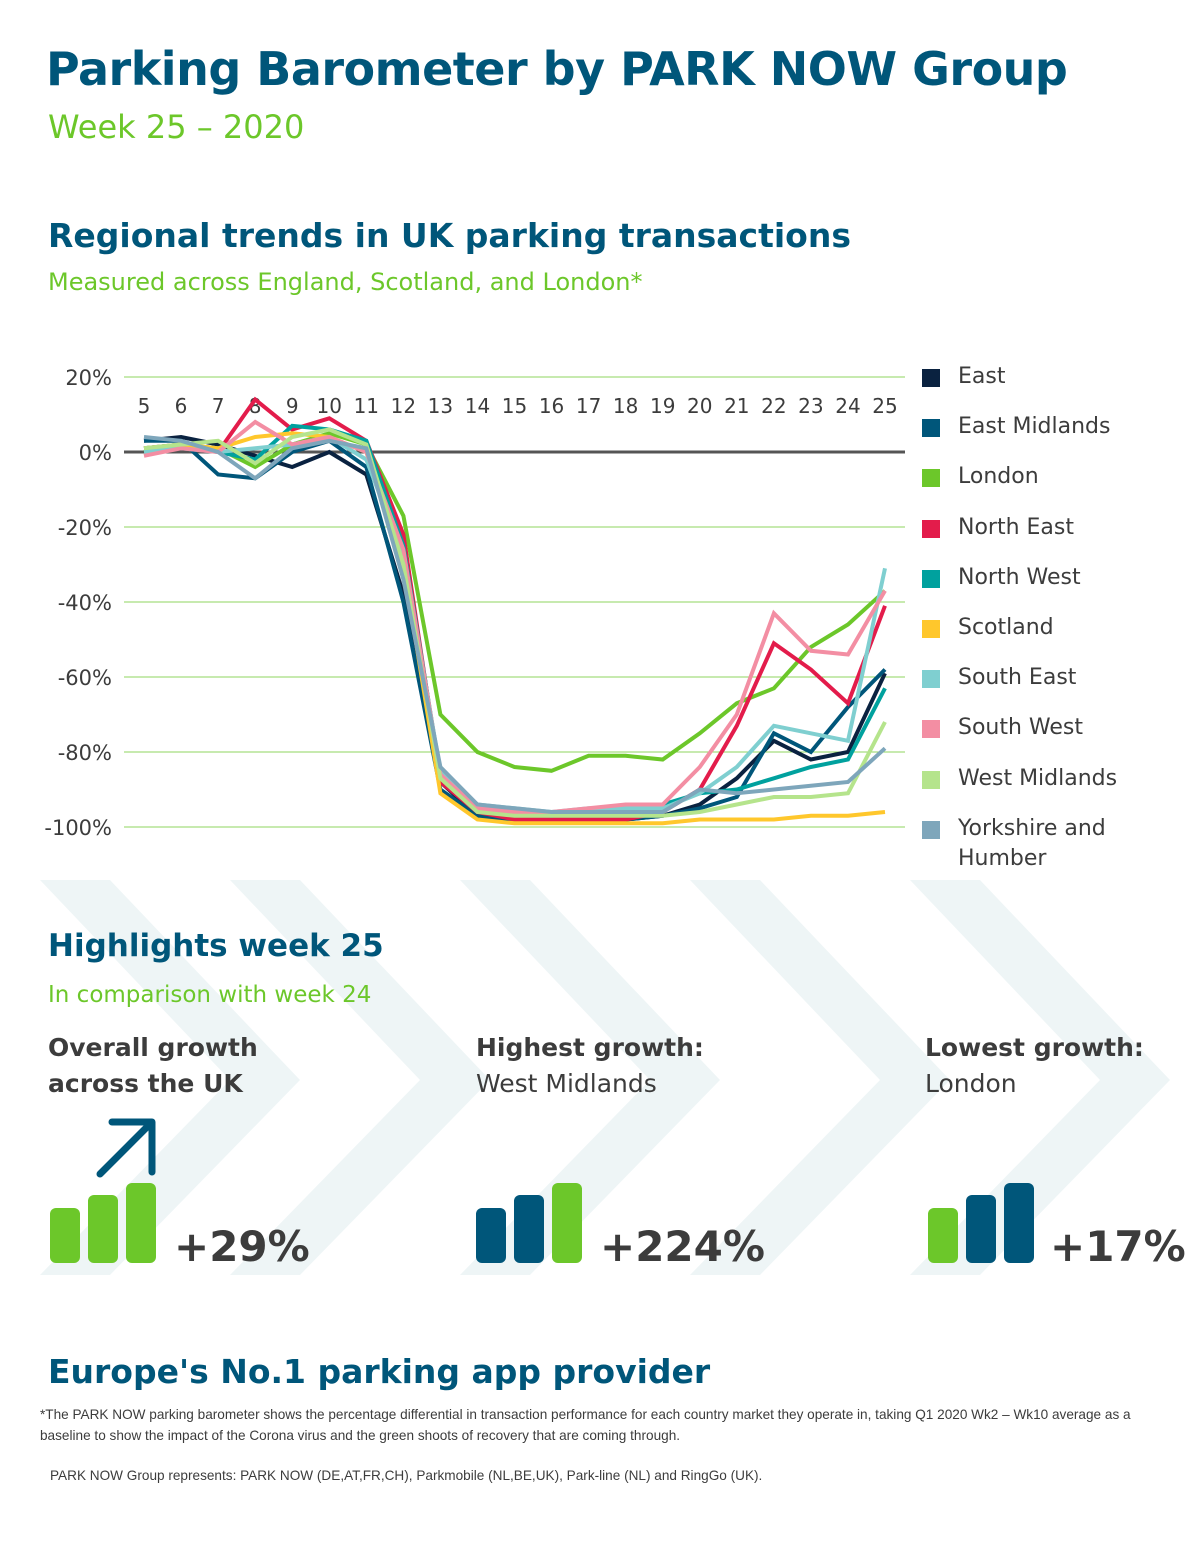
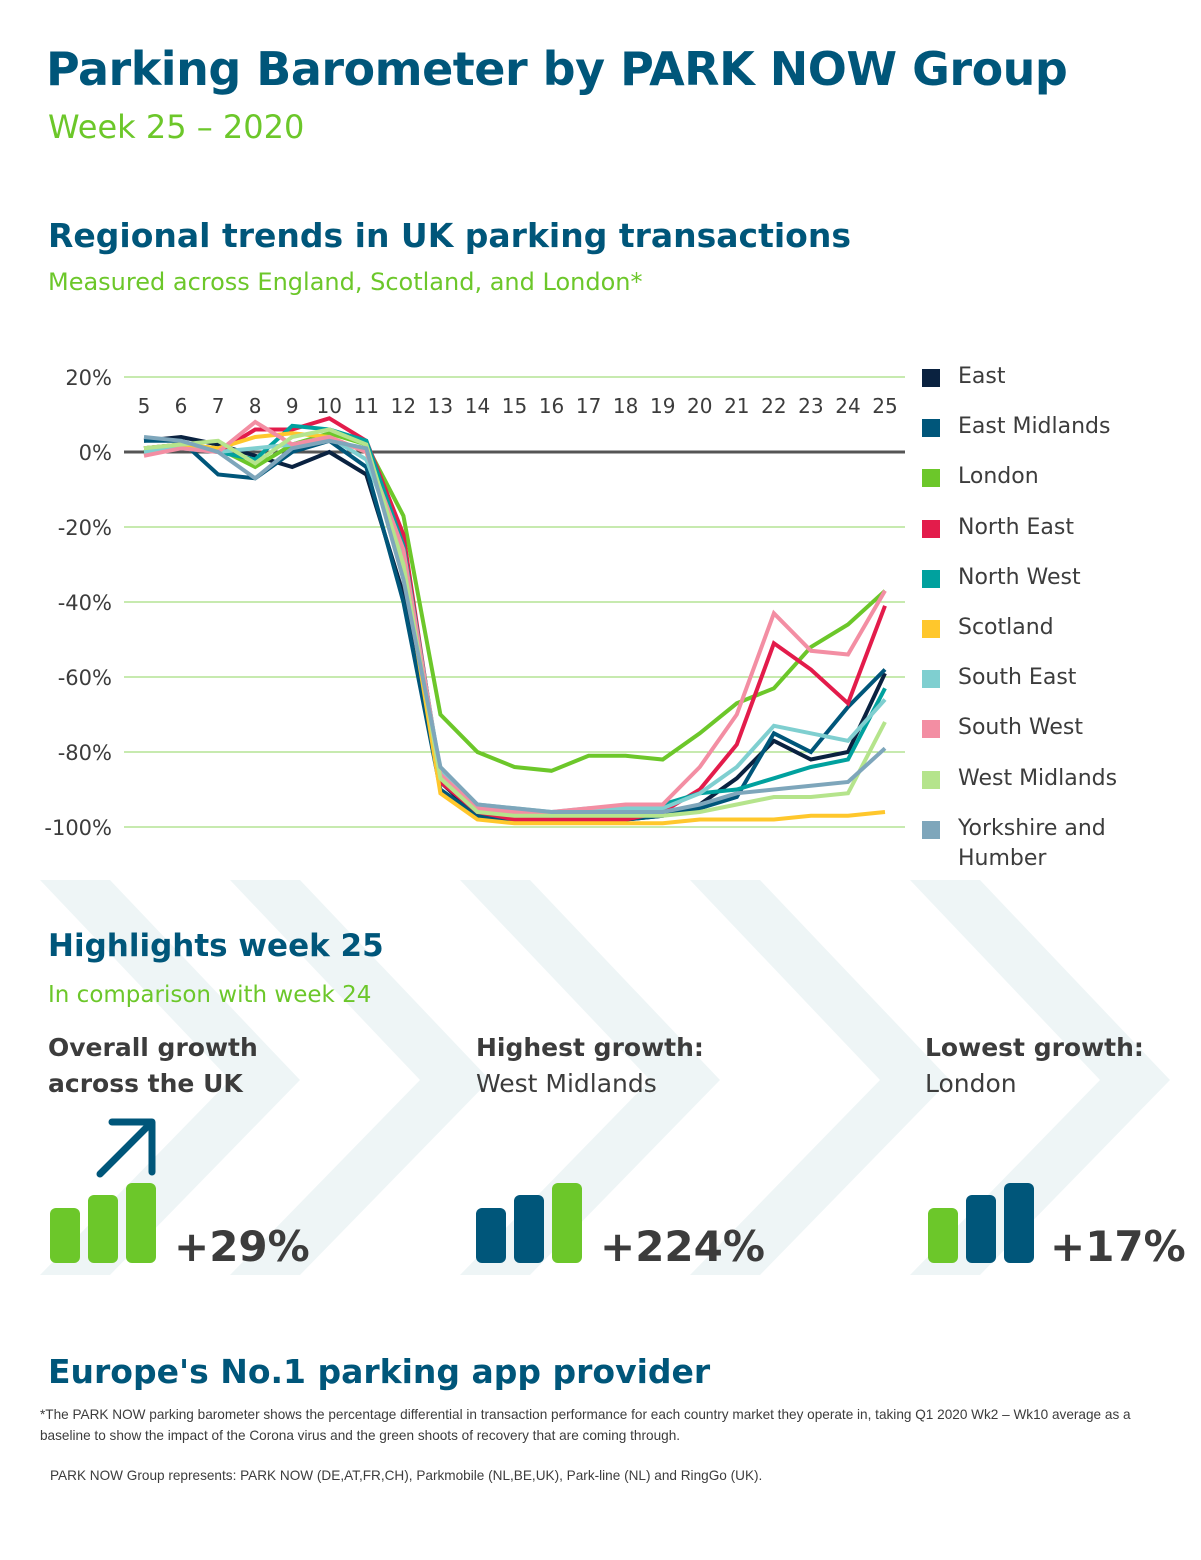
North East/8: 14% -> 6%
Yorkshire and Humber/20: -90% -> -94%
North East/21: -73% -> -78%
South East/25: -31% -> -66%
